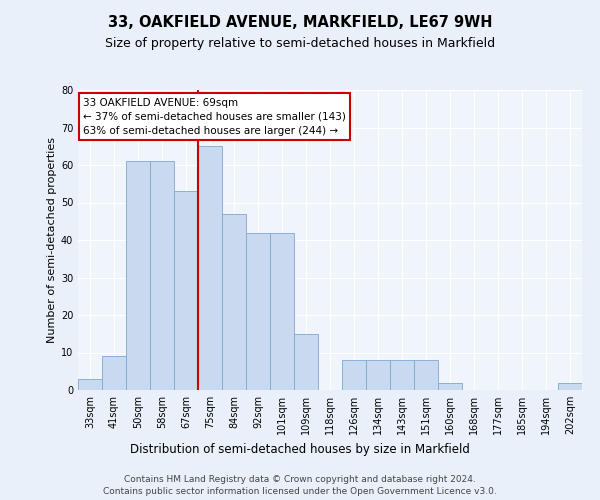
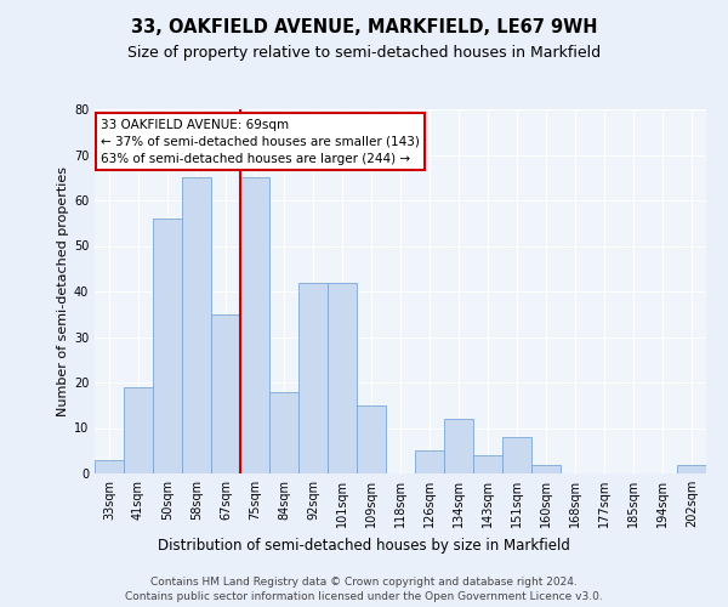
41sqm: 9 -> 19
50sqm: 61 -> 56
58sqm: 61 -> 65
67sqm: 53 -> 35
84sqm: 47 -> 18
126sqm: 8 -> 5
134sqm: 8 -> 12
143sqm: 8 -> 4
